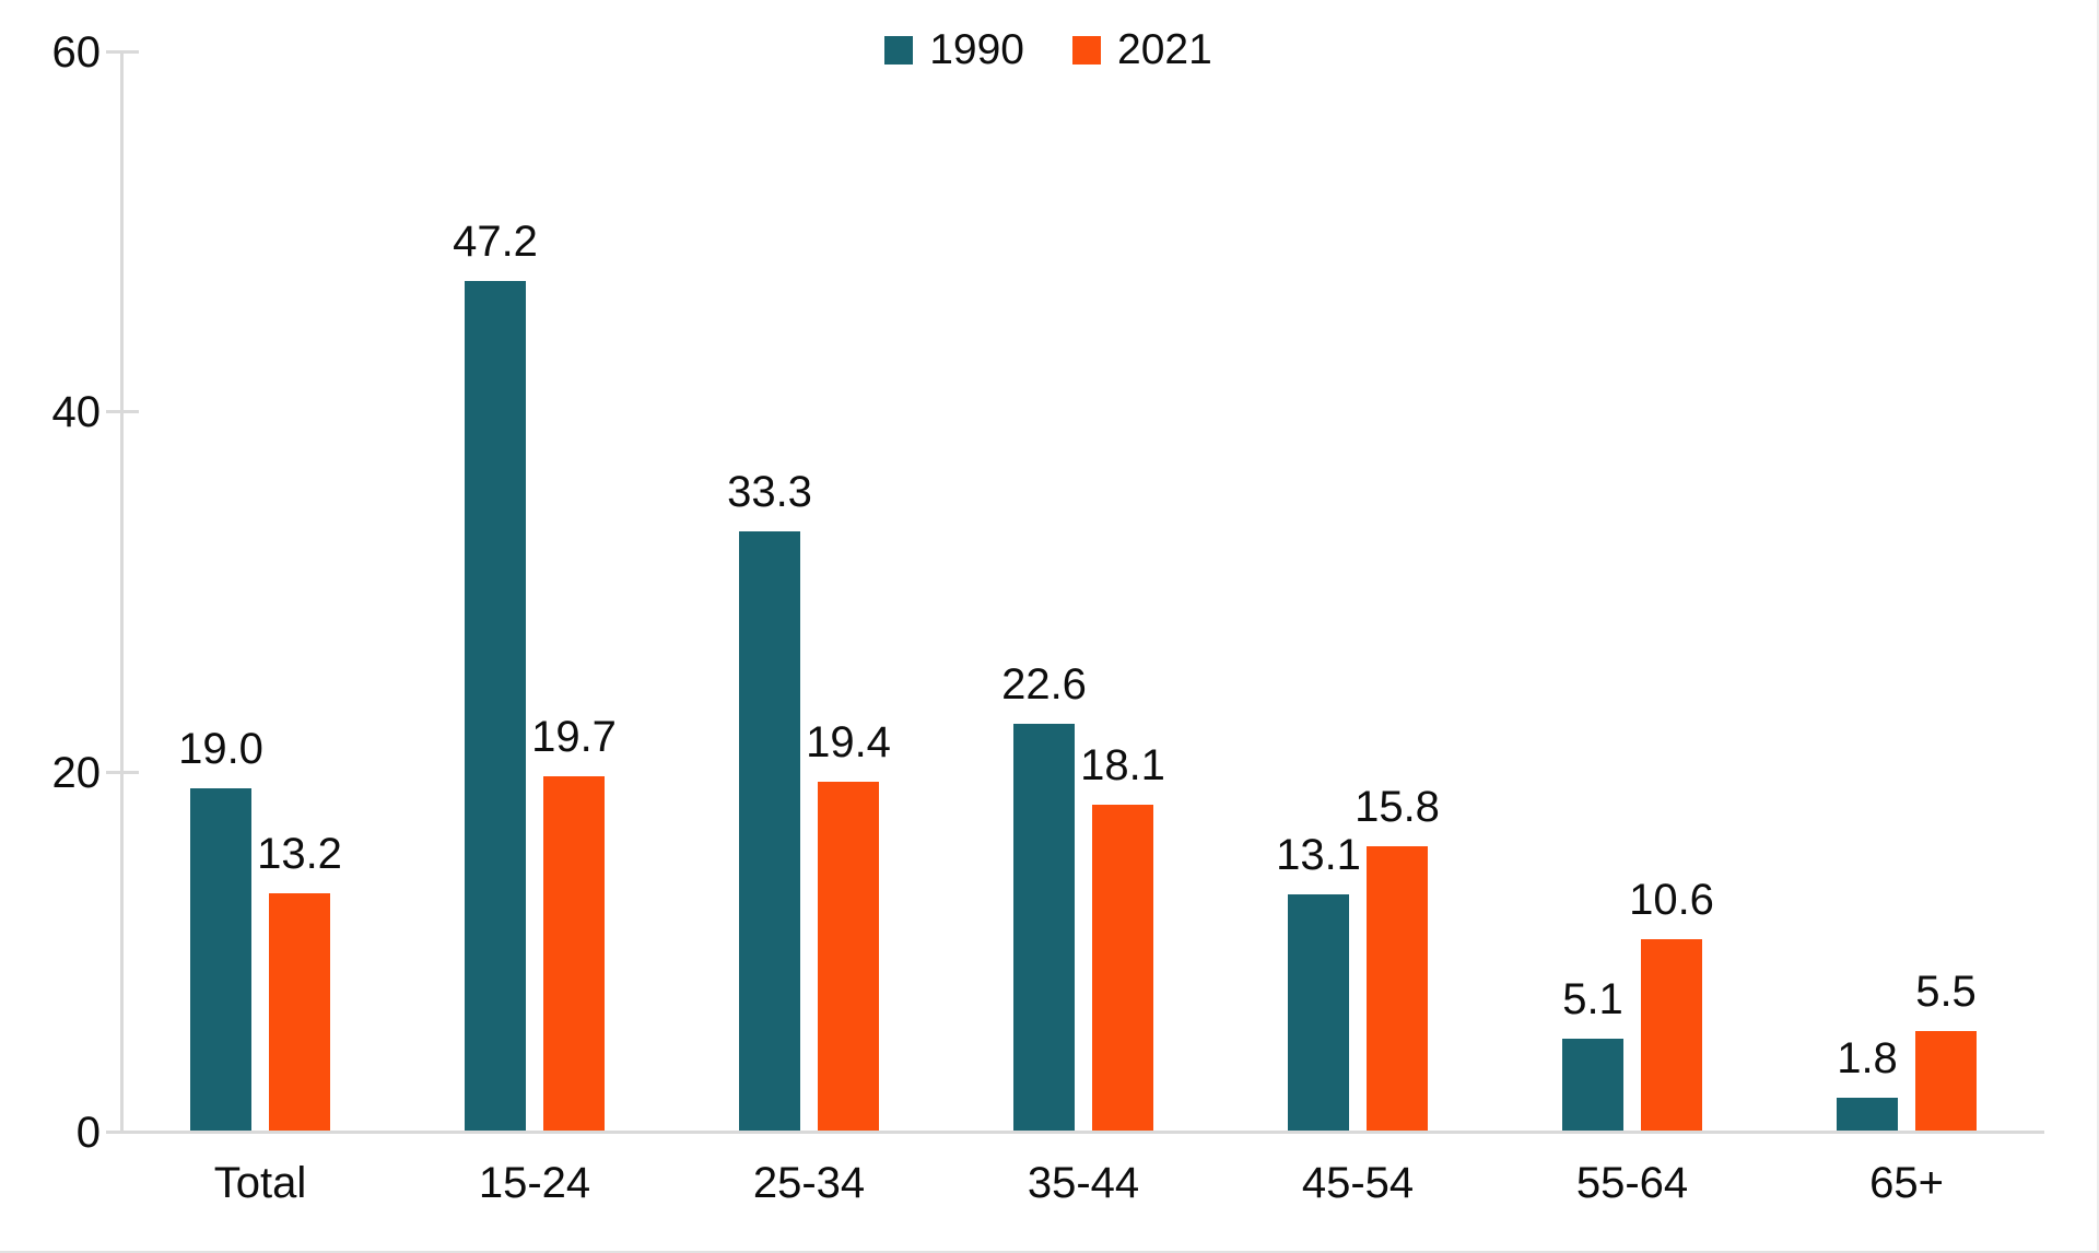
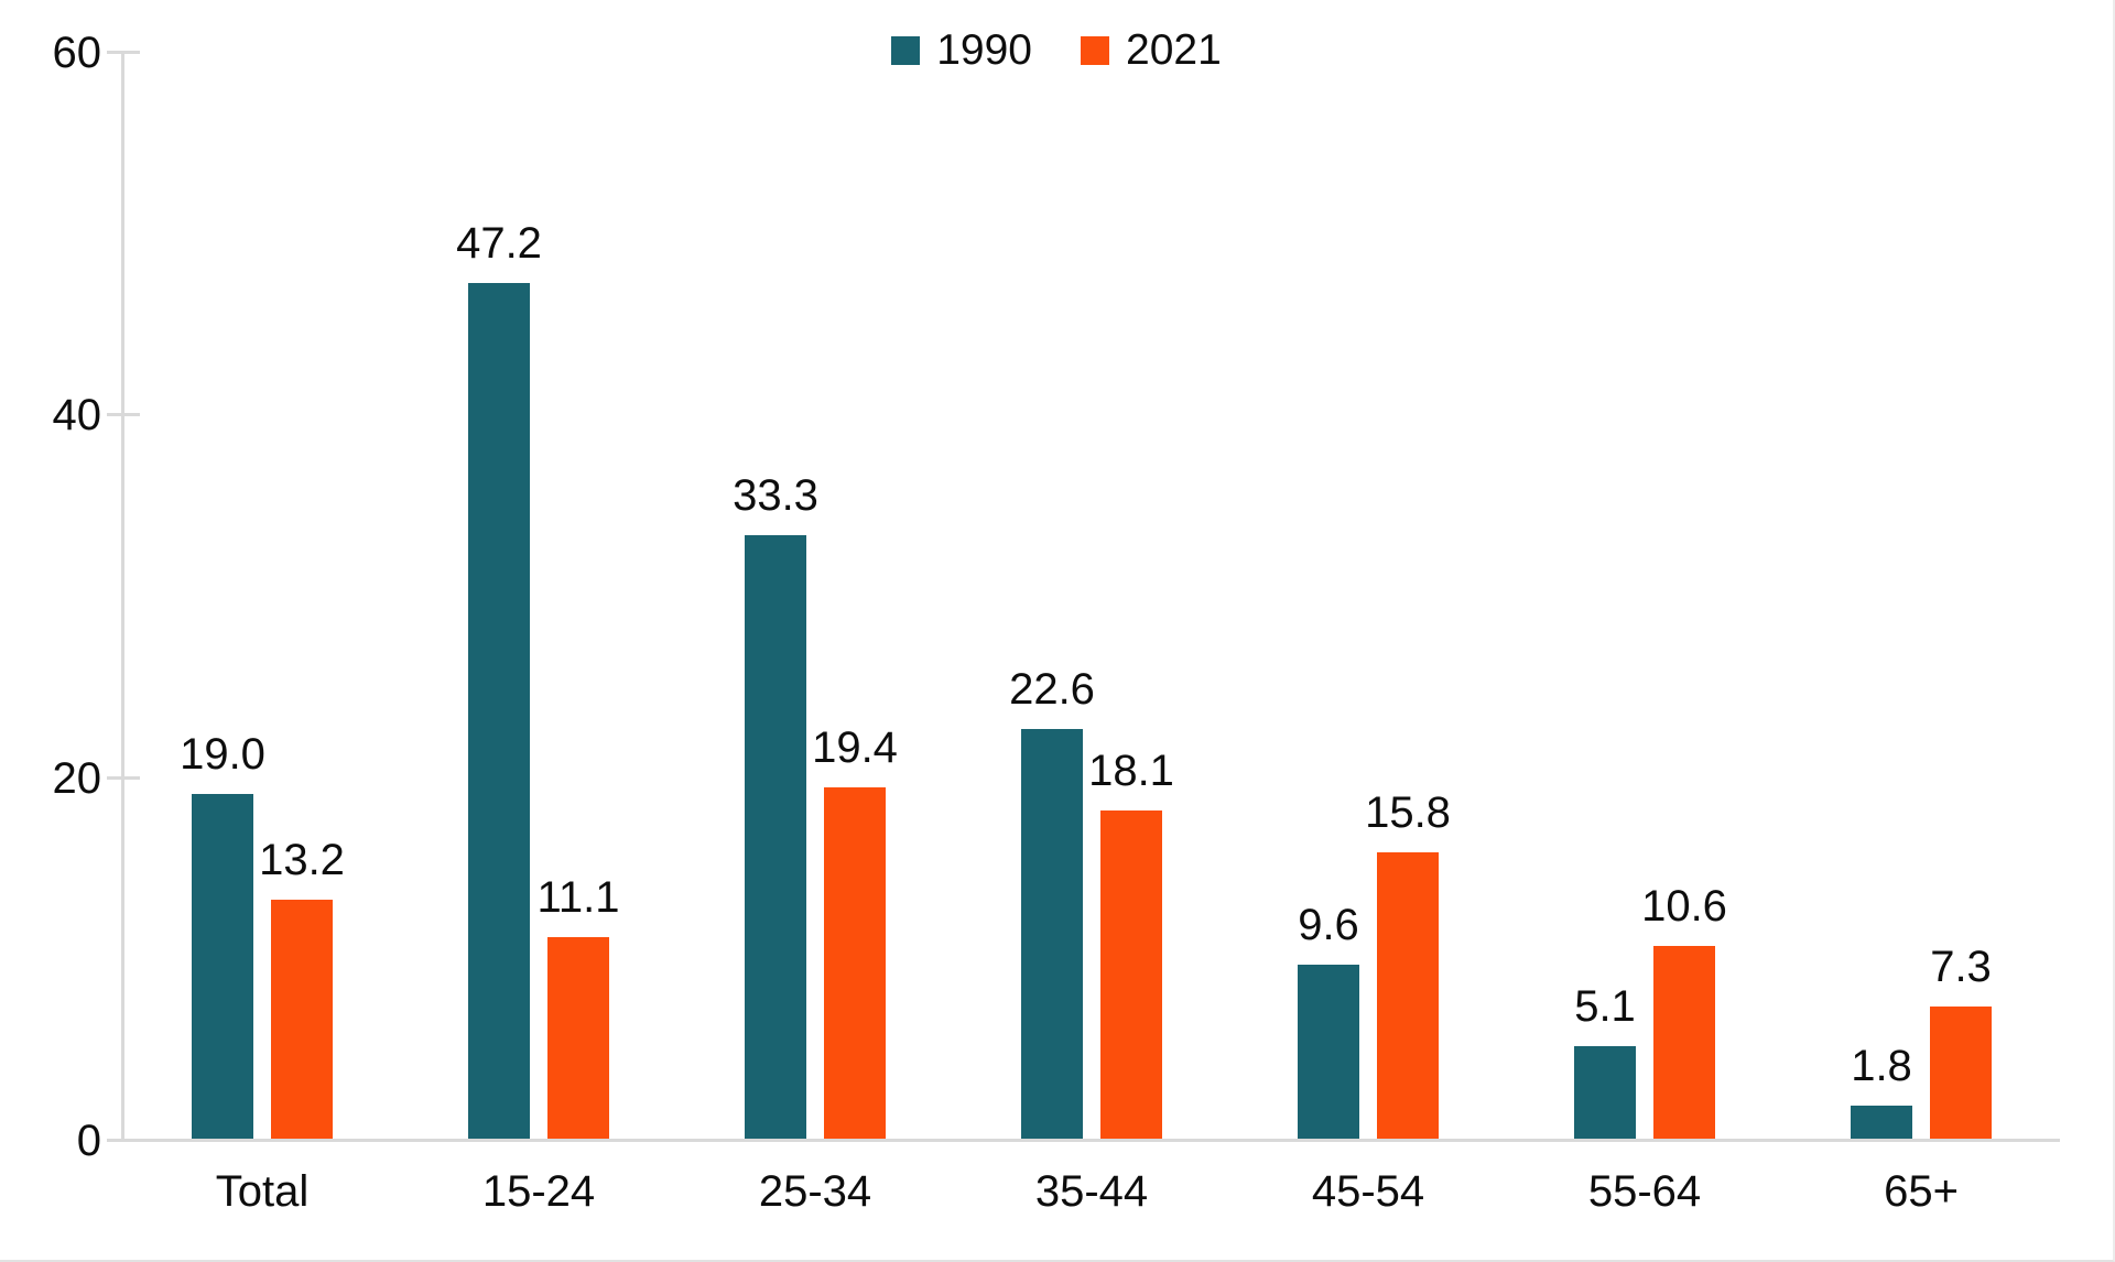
2021/15-24: 19.7 -> 11.1
1990/45-54: 13.1 -> 9.6
2021/65+: 5.5 -> 7.3
